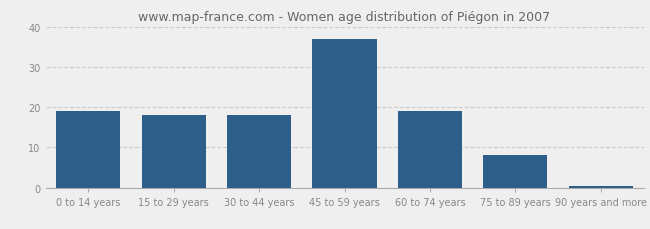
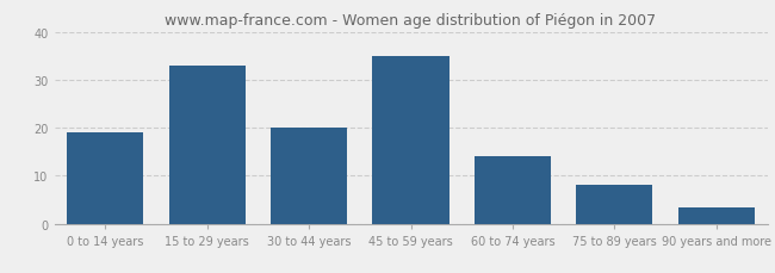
15 to 29 years: 18.0 -> 33.0
30 to 44 years: 18.0 -> 20.0
45 to 59 years: 37.0 -> 35.0
60 to 74 years: 19.0 -> 14.0
90 years and more: 0.5 -> 3.5
